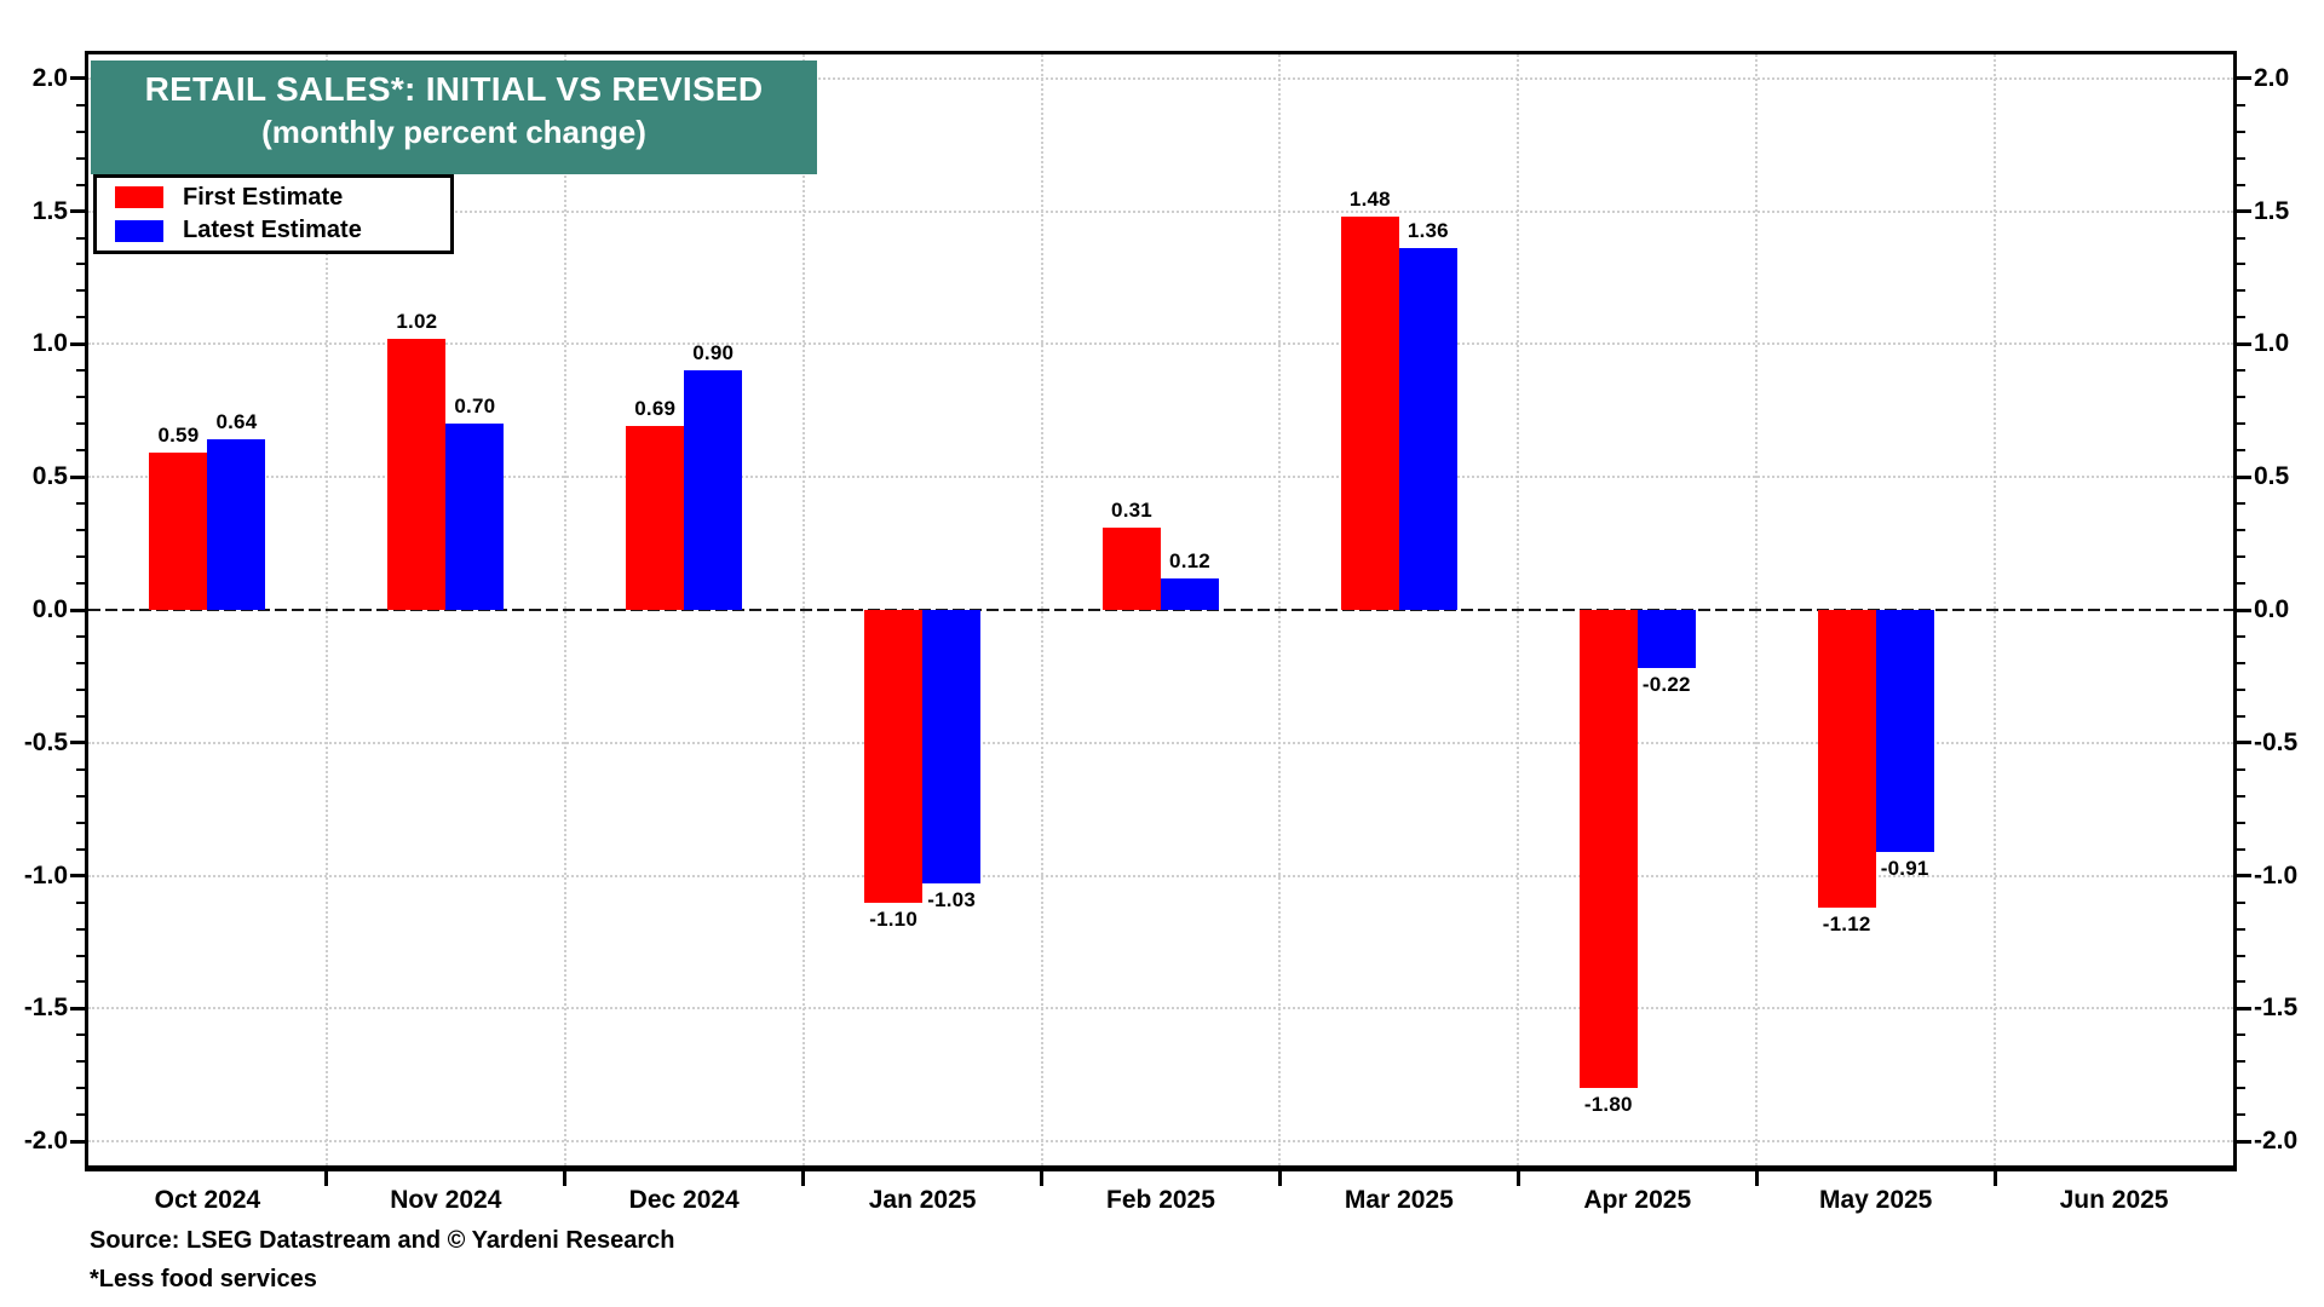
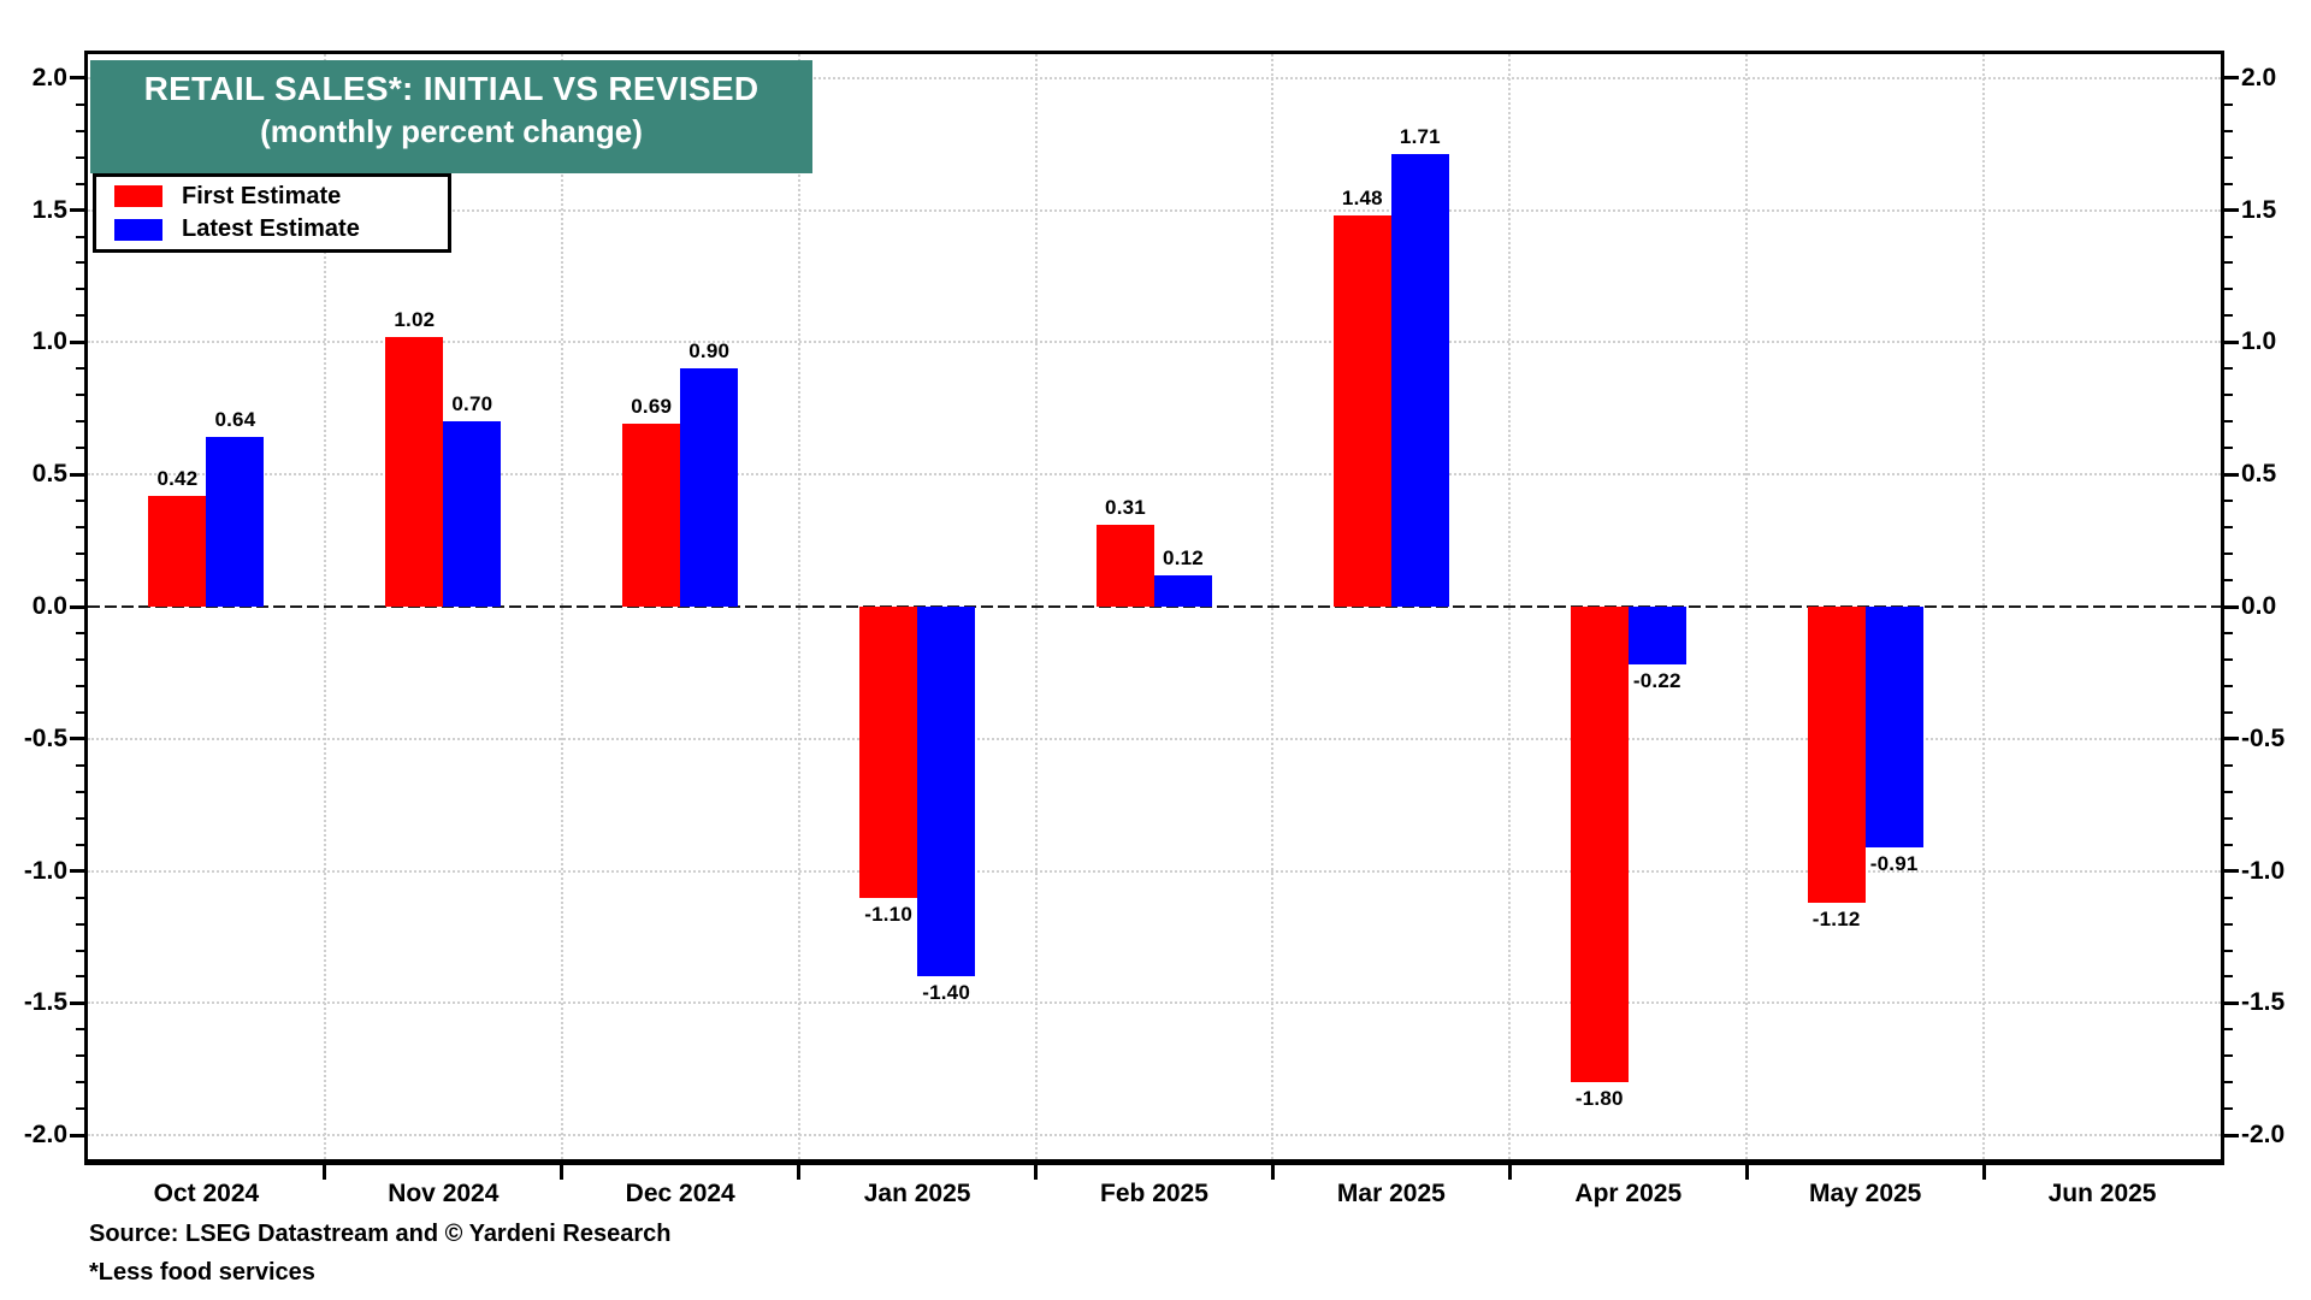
First Estimate/Oct 2024: 0.59 -> 0.42
Latest Estimate/Jan 2025: -1.03 -> -1.40
Latest Estimate/Mar 2025: 1.36 -> 1.71
